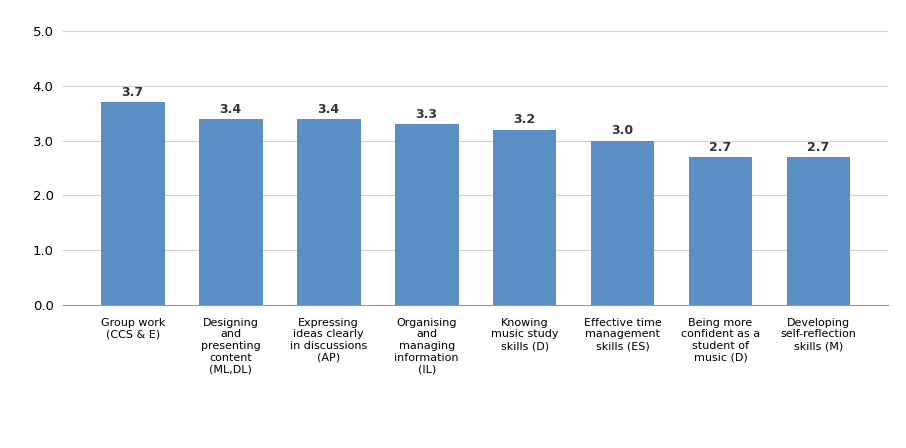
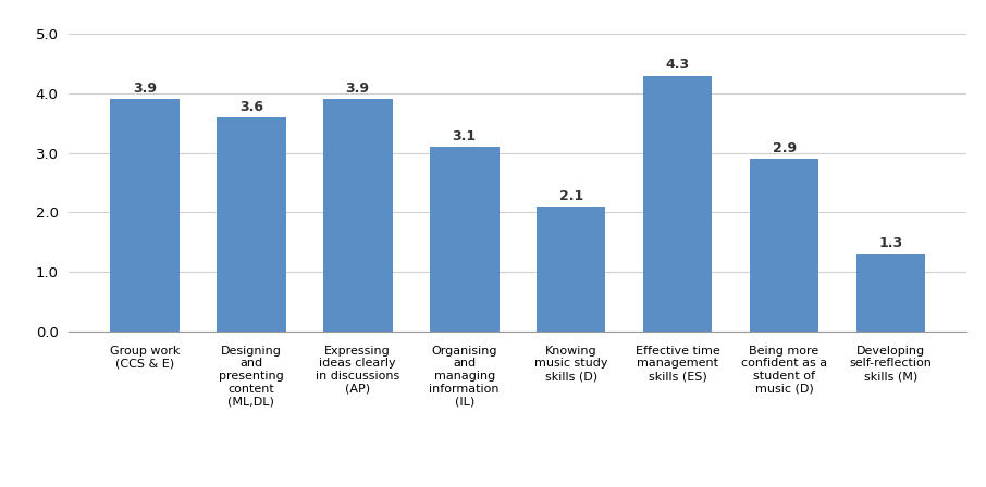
Group work (CCS & E): 3.7 -> 3.9
Designing and presenting content (ML,DL): 3.4 -> 3.6
Expressing ideas clearly in discussions (AP): 3.4 -> 3.9
Organising and managing information (IL): 3.3 -> 3.1
Knowing music study skills (D): 3.2 -> 2.1
Effective time management skills (ES): 3.0 -> 4.3
Being more confident as a student of music (D): 2.7 -> 2.9
Developing self-reflection skills (M): 2.7 -> 1.3
